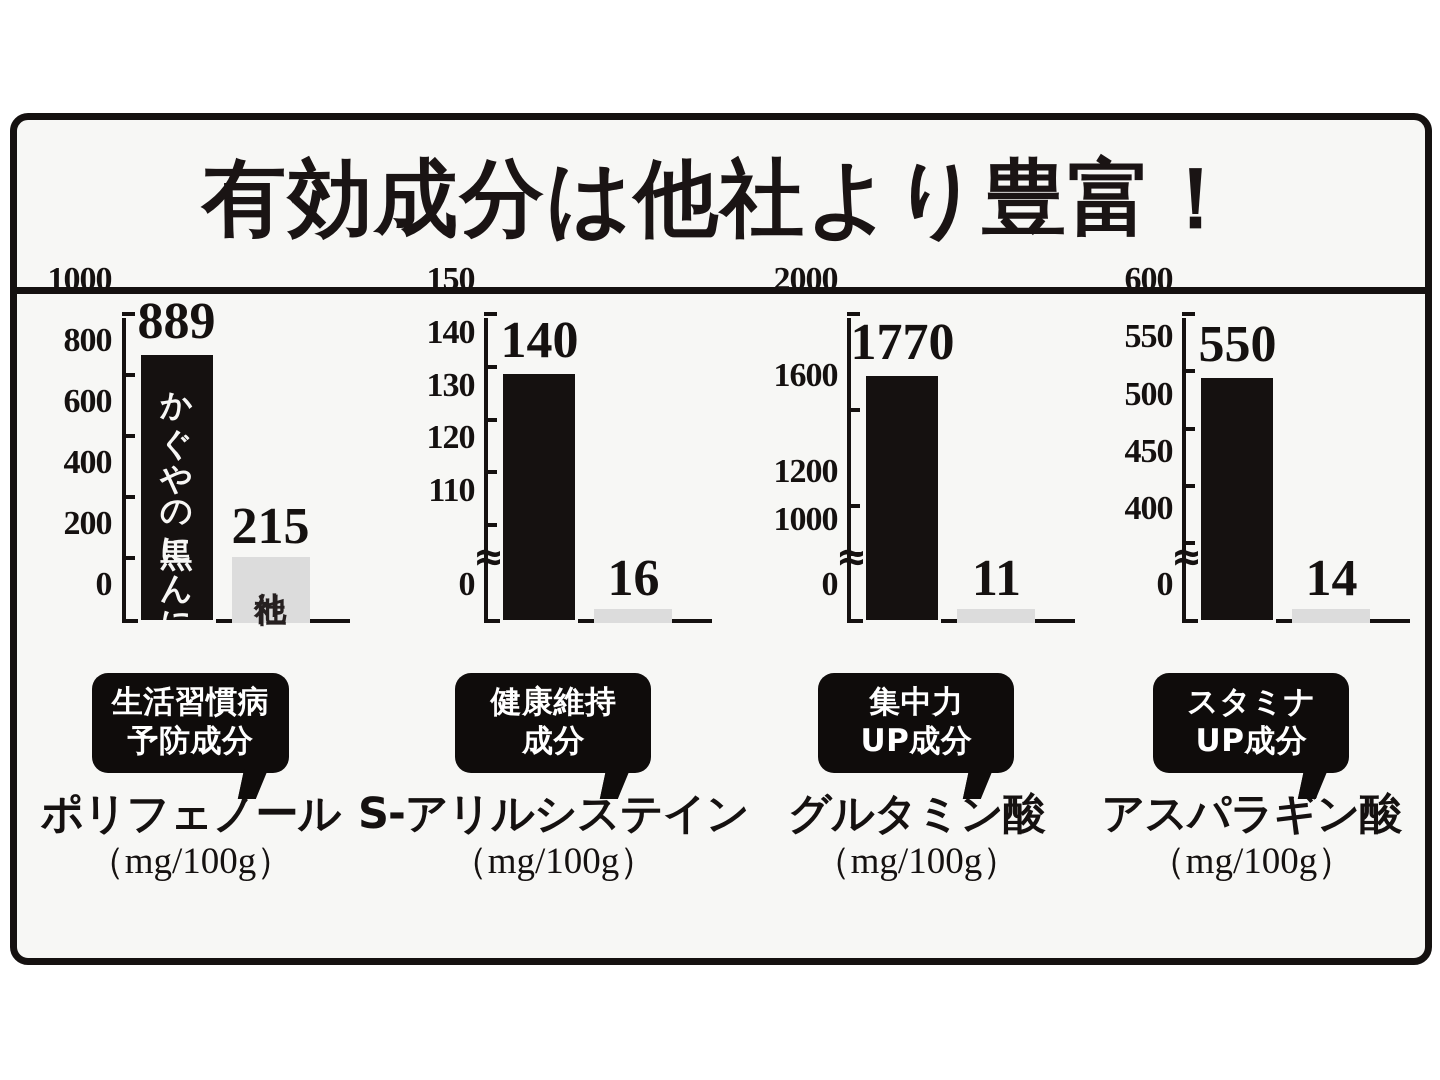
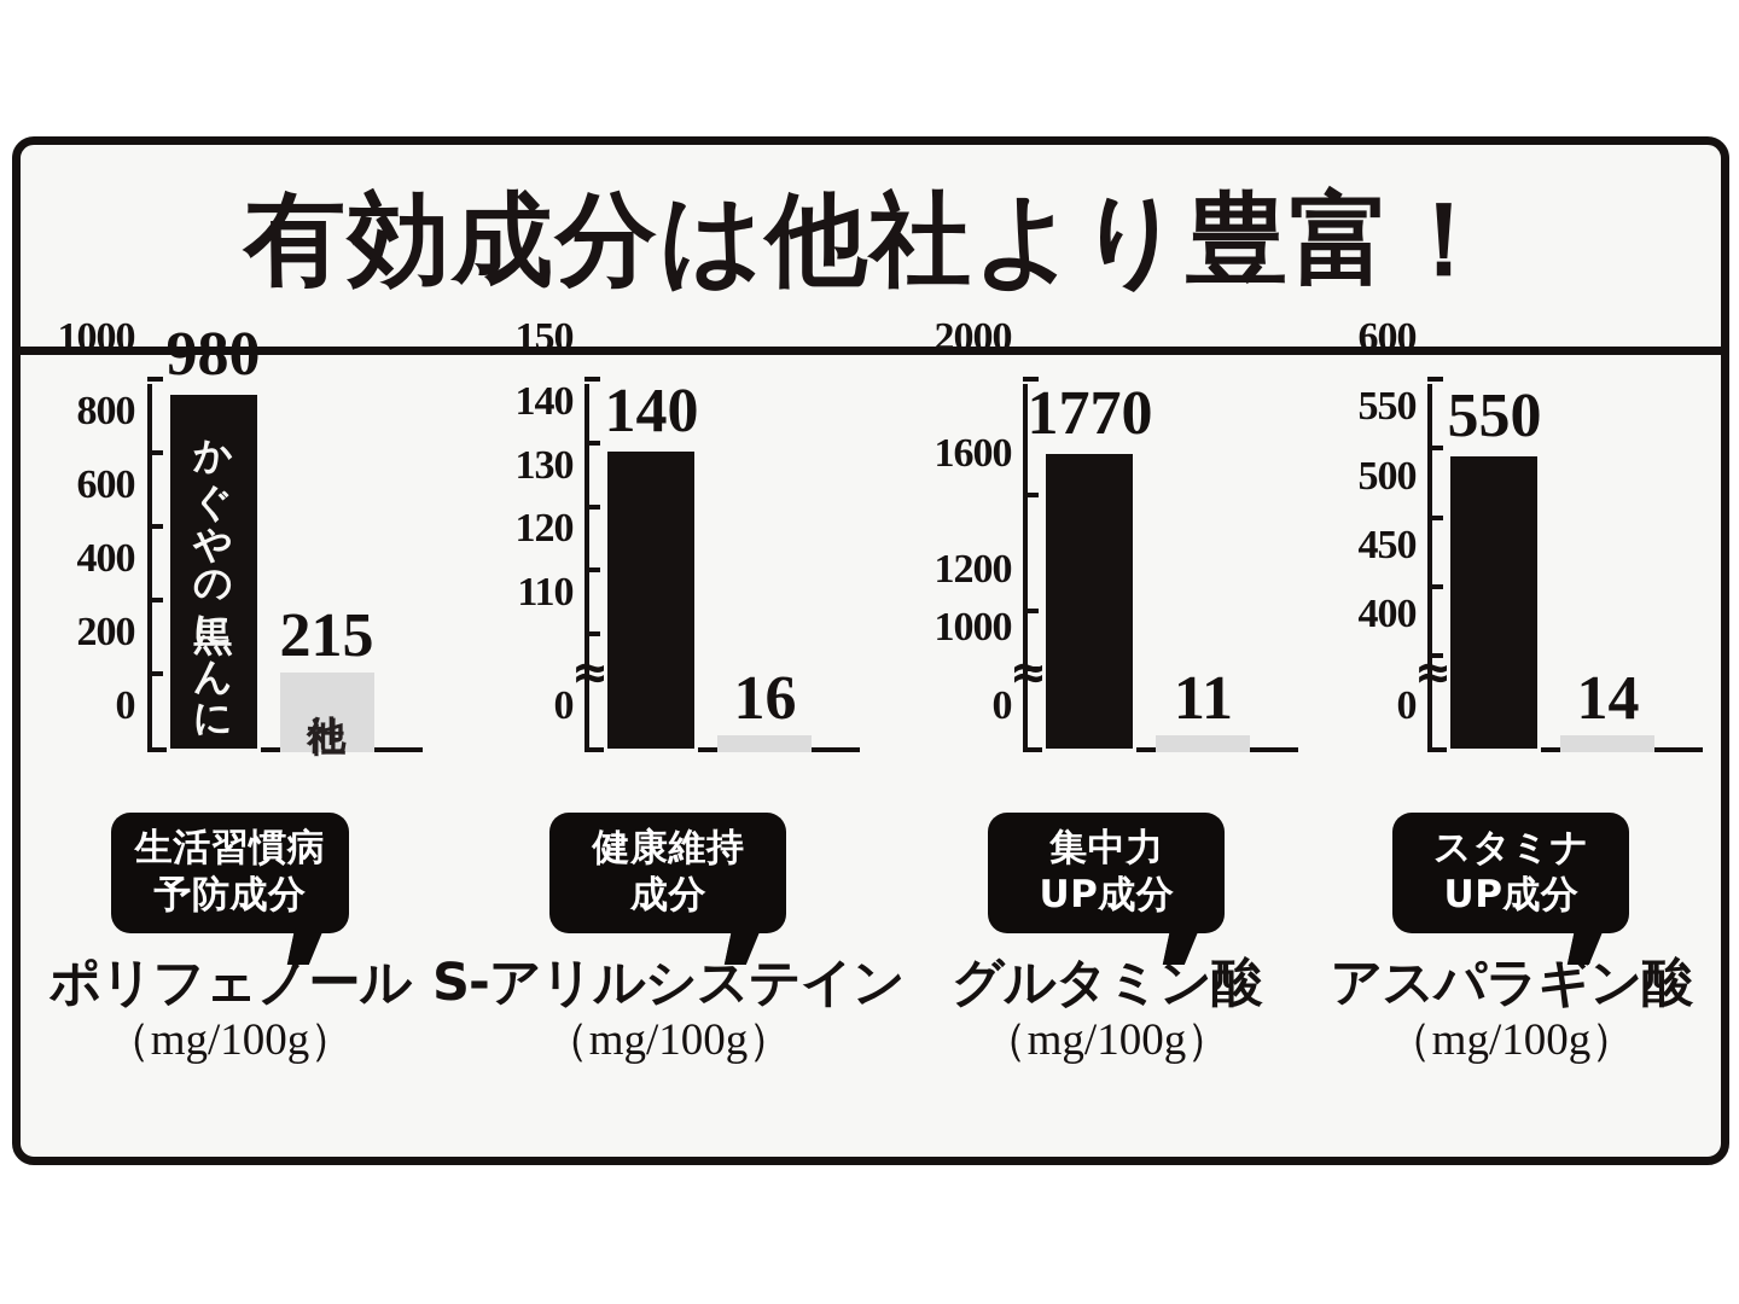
ポリフェノール/かぐやの黒にんにく: 889 -> 980
